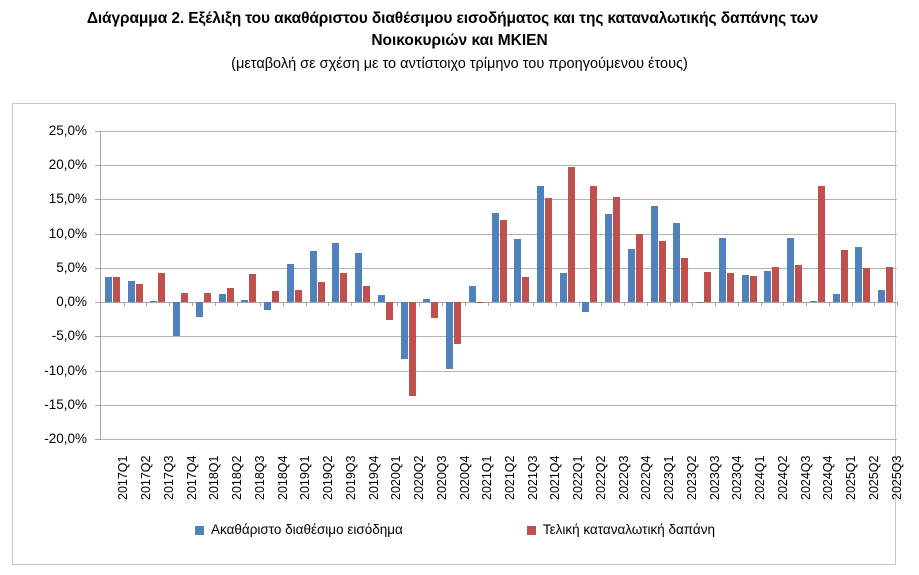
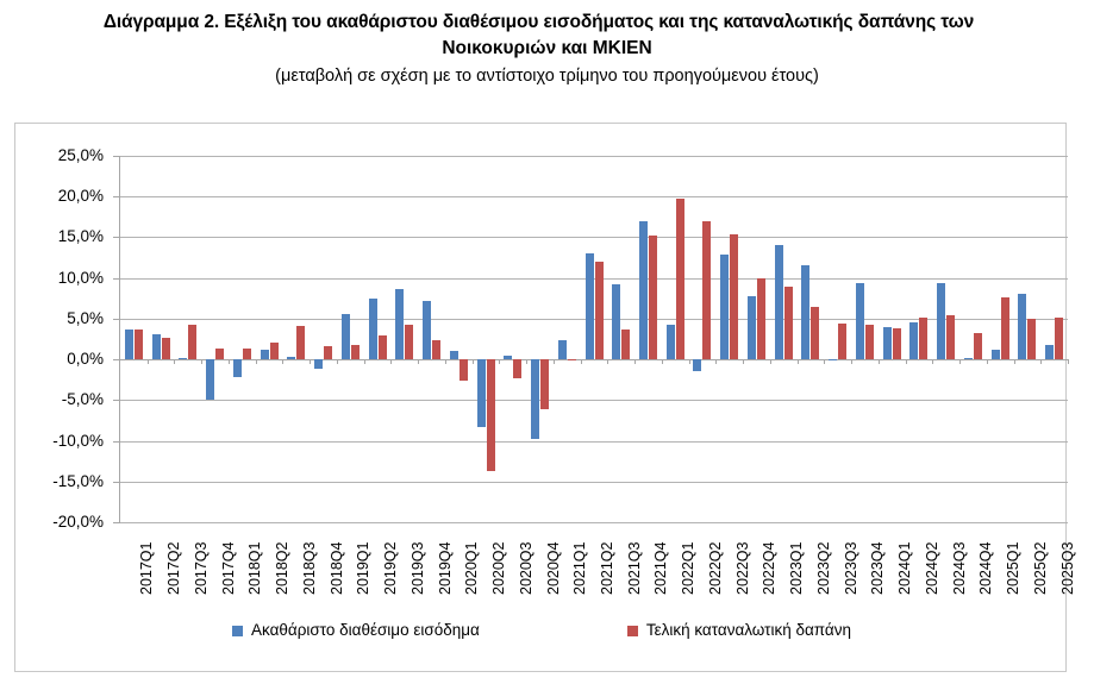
Τελική καταναλωτική δαπάνη/2024Q4: 17% -> 3%
